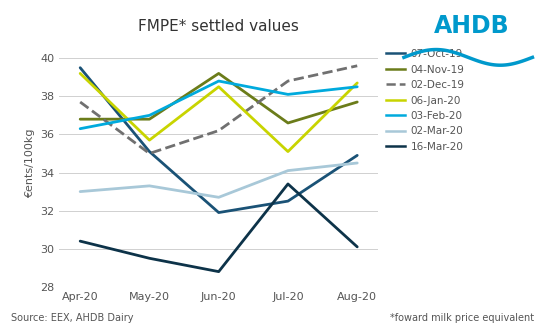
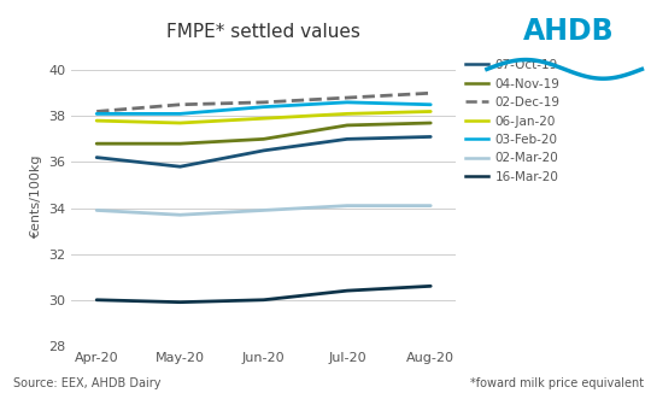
07-Oct-19/Apr-20: 39.5 -> 36.2
02-Dec-19/Apr-20: 37.7 -> 38.2
06-Jan-20/Apr-20: 39.2 -> 37.8
03-Feb-20/Apr-20: 36.3 -> 38.1
02-Mar-20/Apr-20: 33.0 -> 33.9
16-Mar-20/Apr-20: 30.4 -> 30.0
07-Oct-19/May-20: 35.1 -> 35.8
02-Dec-19/May-20: 35.0 -> 38.5
06-Jan-20/May-20: 35.7 -> 37.7
03-Feb-20/May-20: 37.0 -> 38.1
02-Mar-20/May-20: 33.3 -> 33.7
16-Mar-20/May-20: 29.5 -> 29.9
07-Oct-19/Jun-20: 31.9 -> 36.5
04-Nov-19/Jun-20: 39.2 -> 37.0
02-Dec-19/Jun-20: 36.2 -> 38.6
06-Jan-20/Jun-20: 38.5 -> 37.9
03-Feb-20/Jun-20: 38.8 -> 38.4
02-Mar-20/Jun-20: 32.7 -> 33.9
16-Mar-20/Jun-20: 28.8 -> 30.0
07-Oct-19/Jul-20: 32.5 -> 37.0
04-Nov-19/Jul-20: 36.6 -> 37.6
06-Jan-20/Jul-20: 35.1 -> 38.1
03-Feb-20/Jul-20: 38.1 -> 38.6
16-Mar-20/Jul-20: 33.4 -> 30.4
07-Oct-19/Aug-20: 34.9 -> 37.1
02-Dec-19/Aug-20: 39.6 -> 39.0
06-Jan-20/Aug-20: 38.7 -> 38.2
02-Mar-20/Aug-20: 34.5 -> 34.1
16-Mar-20/Aug-20: 30.1 -> 30.6
